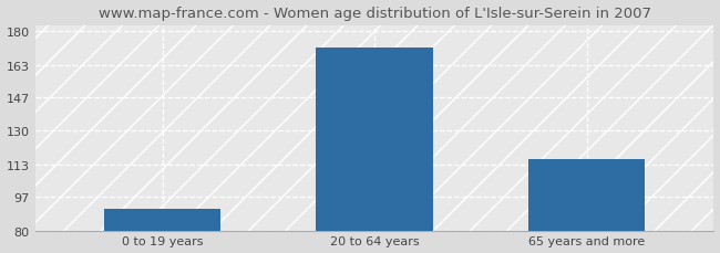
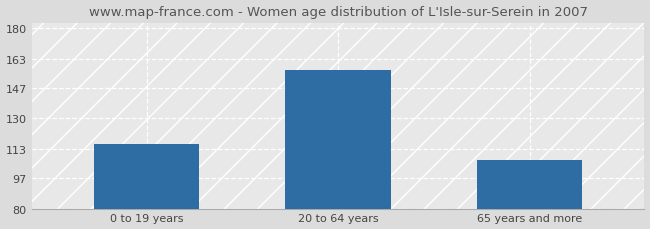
0 to 19 years: 91 -> 116
20 to 64 years: 172 -> 157
65 years and more: 116 -> 107
